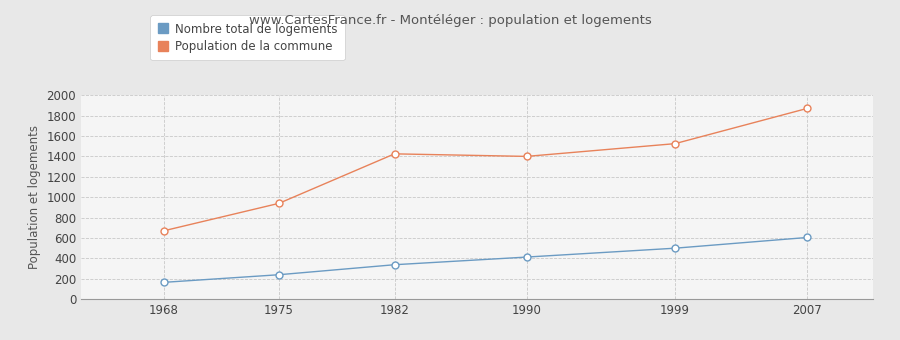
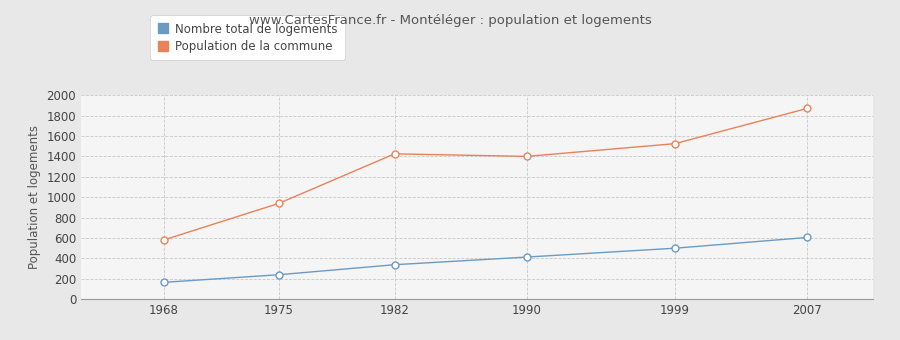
Population de la commune/1968: 670 -> 580
